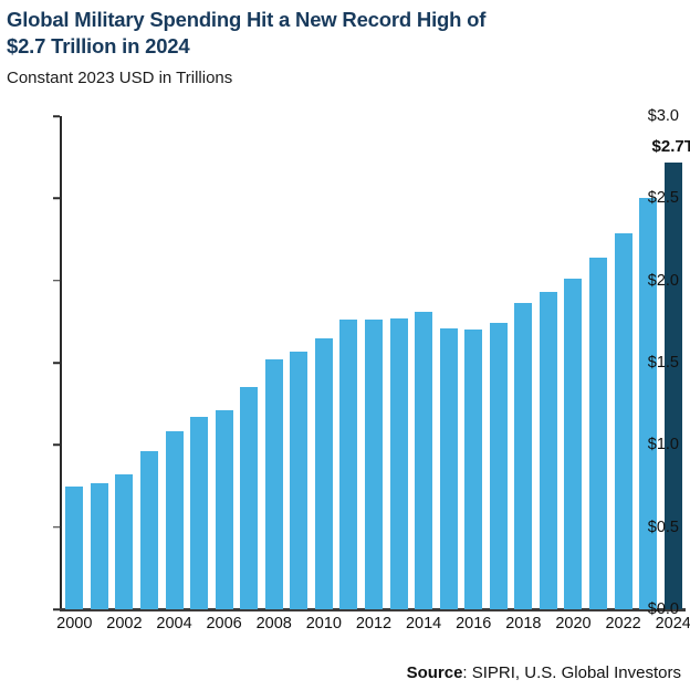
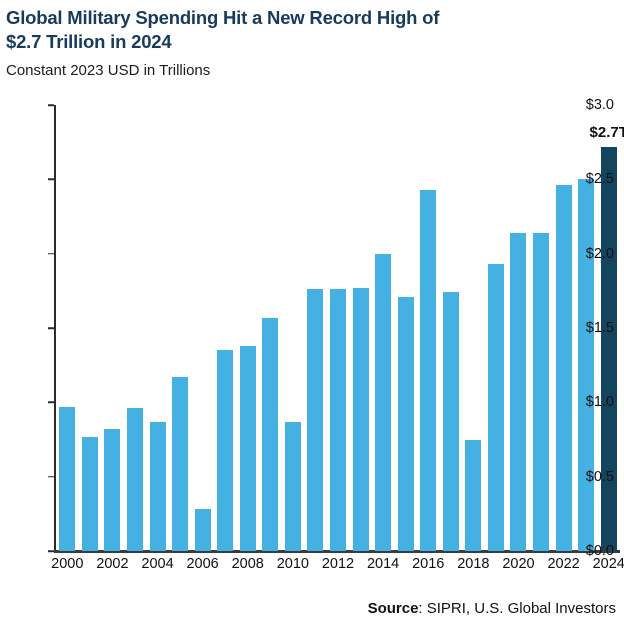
2000: $0.75 -> $0.97
2004: $1.08 -> $0.87
2006: $1.21 -> $0.28
2008: $1.52 -> $1.38
2010: $1.65 -> $0.87
2014: $1.81 -> $2.00
2016: $1.70 -> $2.43
2018: $1.86 -> $0.75
2020: $2.01 -> $2.14
2022: $2.29 -> $2.46
